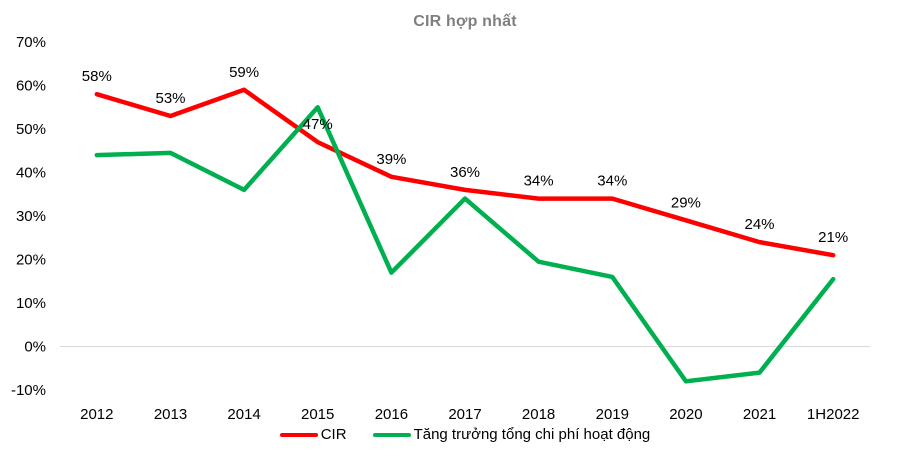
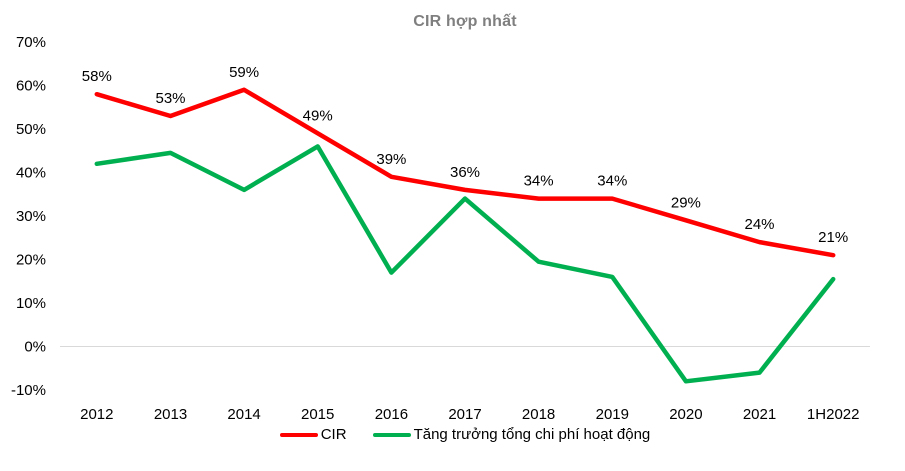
Tăng trưởng tổng chi phí hoạt động/2012: 44% -> 42%
CIR/2015: 47% -> 49%
Tăng trưởng tổng chi phí hoạt động/2015: 55% -> 46%
